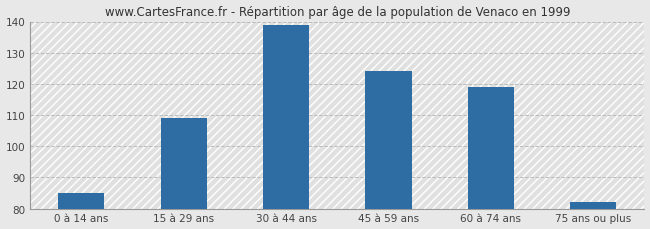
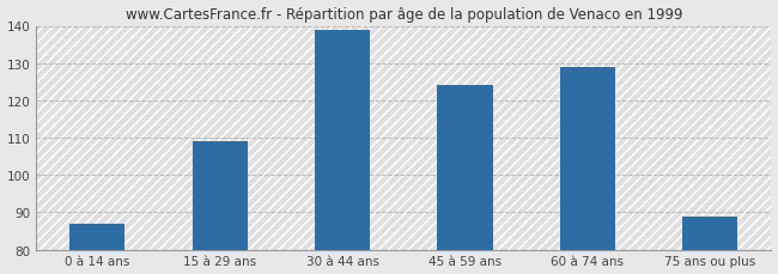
0 à 14 ans: 85 -> 87
60 à 74 ans: 119 -> 129
75 ans ou plus: 82 -> 89
